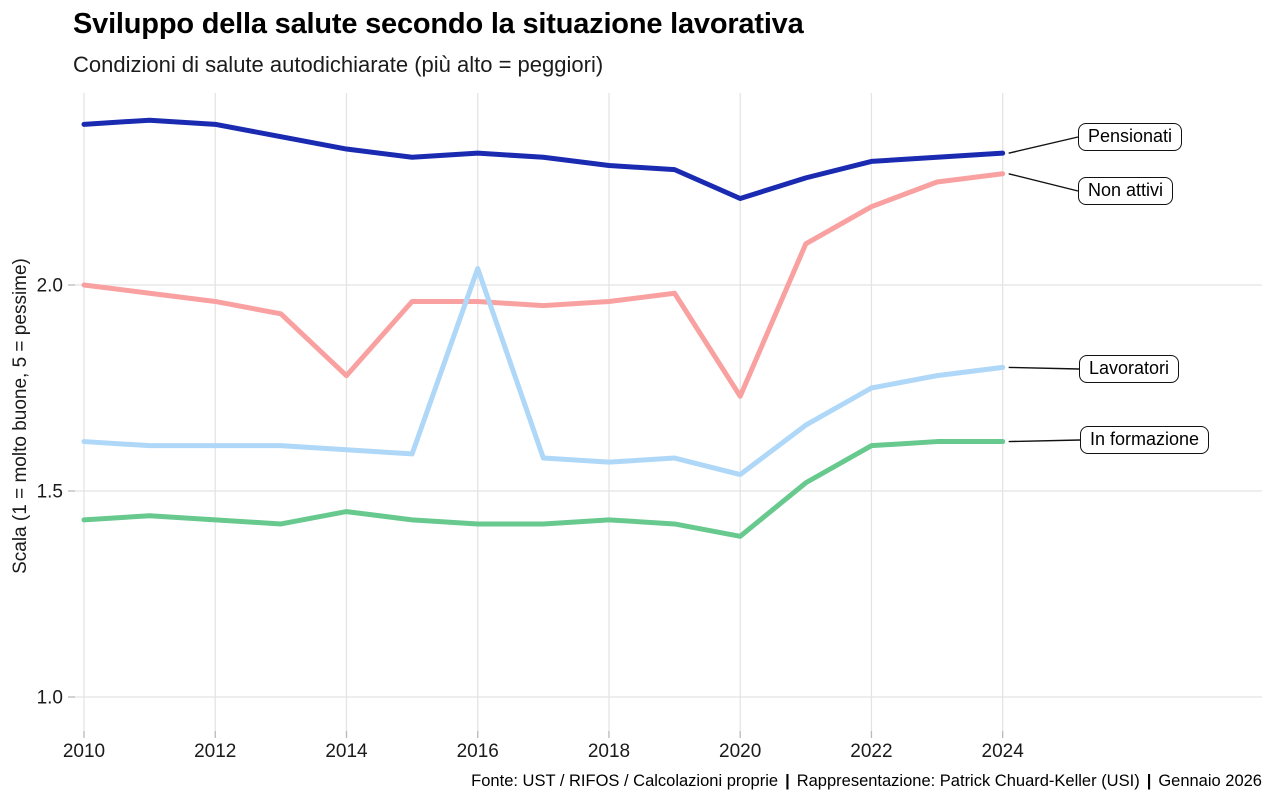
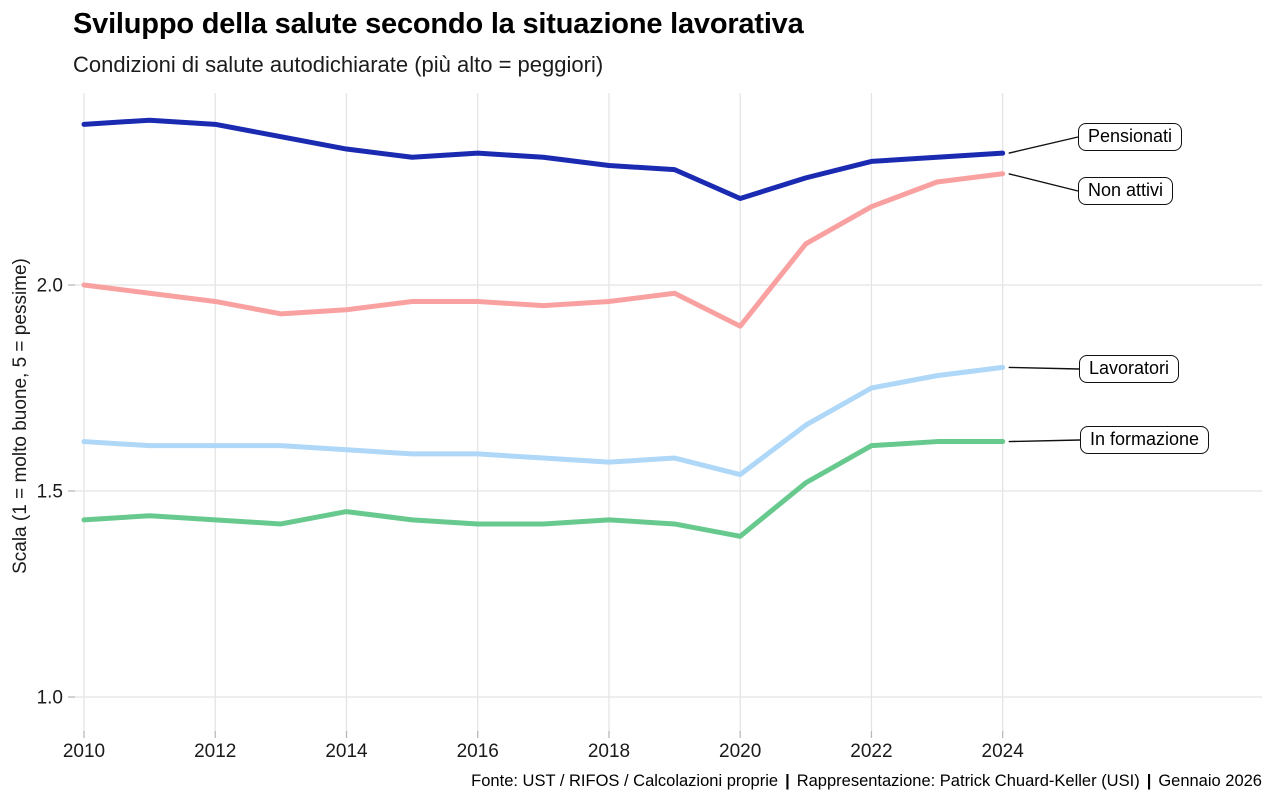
Non attivi/2014: 1.78 -> 1.94
Lavoratori/2016: 2.04 -> 1.59
Non attivi/2020: 1.73 -> 1.90
